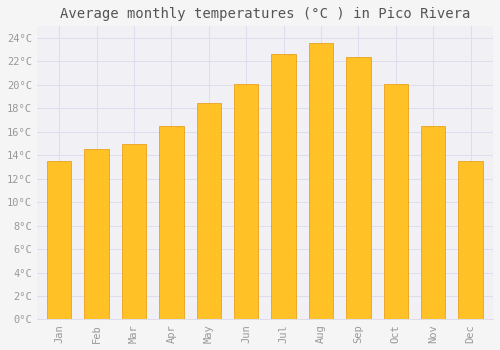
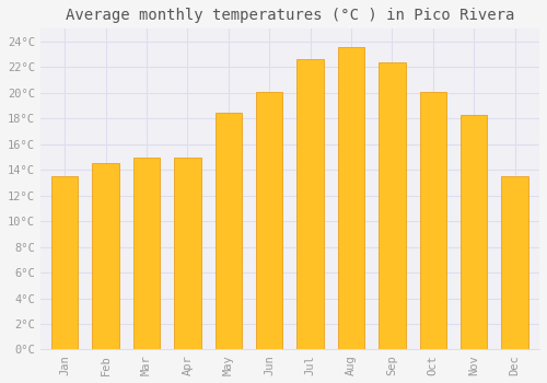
Apr: 16.5°C -> 15.0°C
Nov: 16.5°C -> 18.3°C
